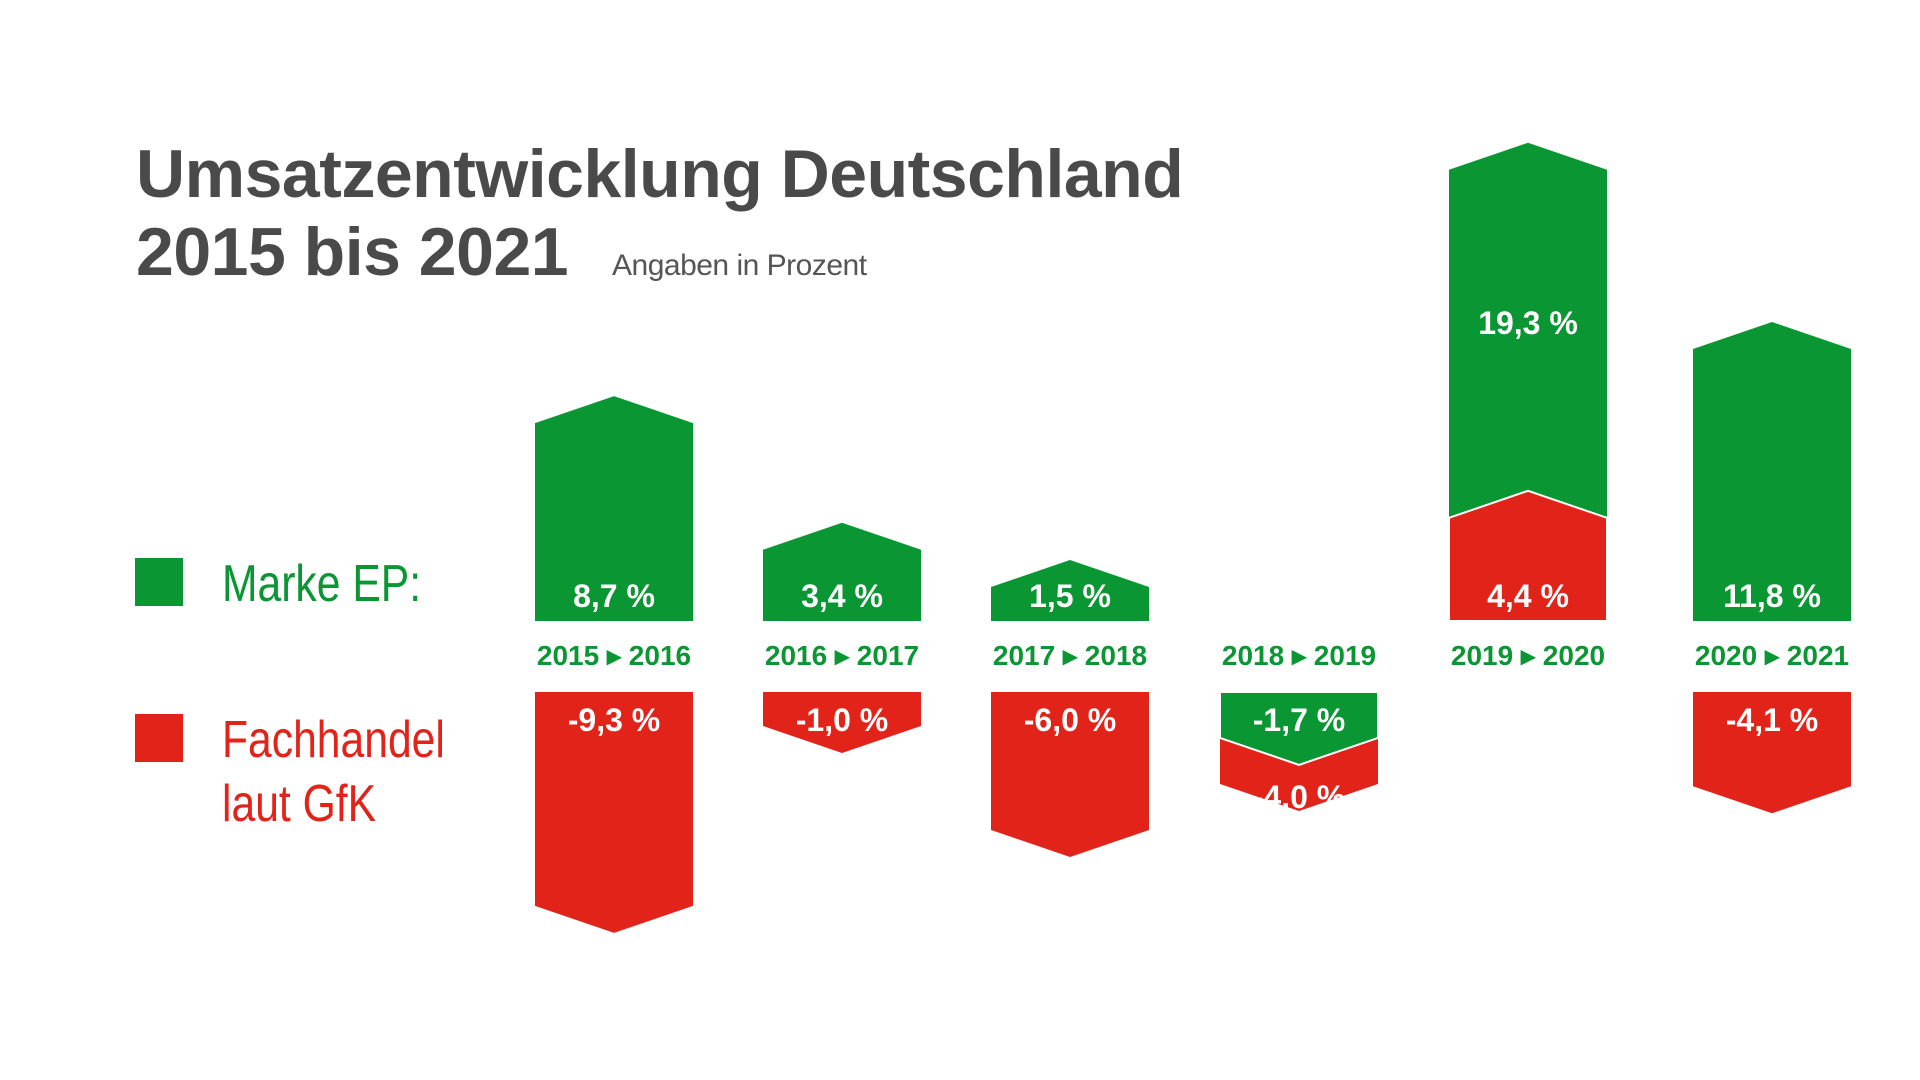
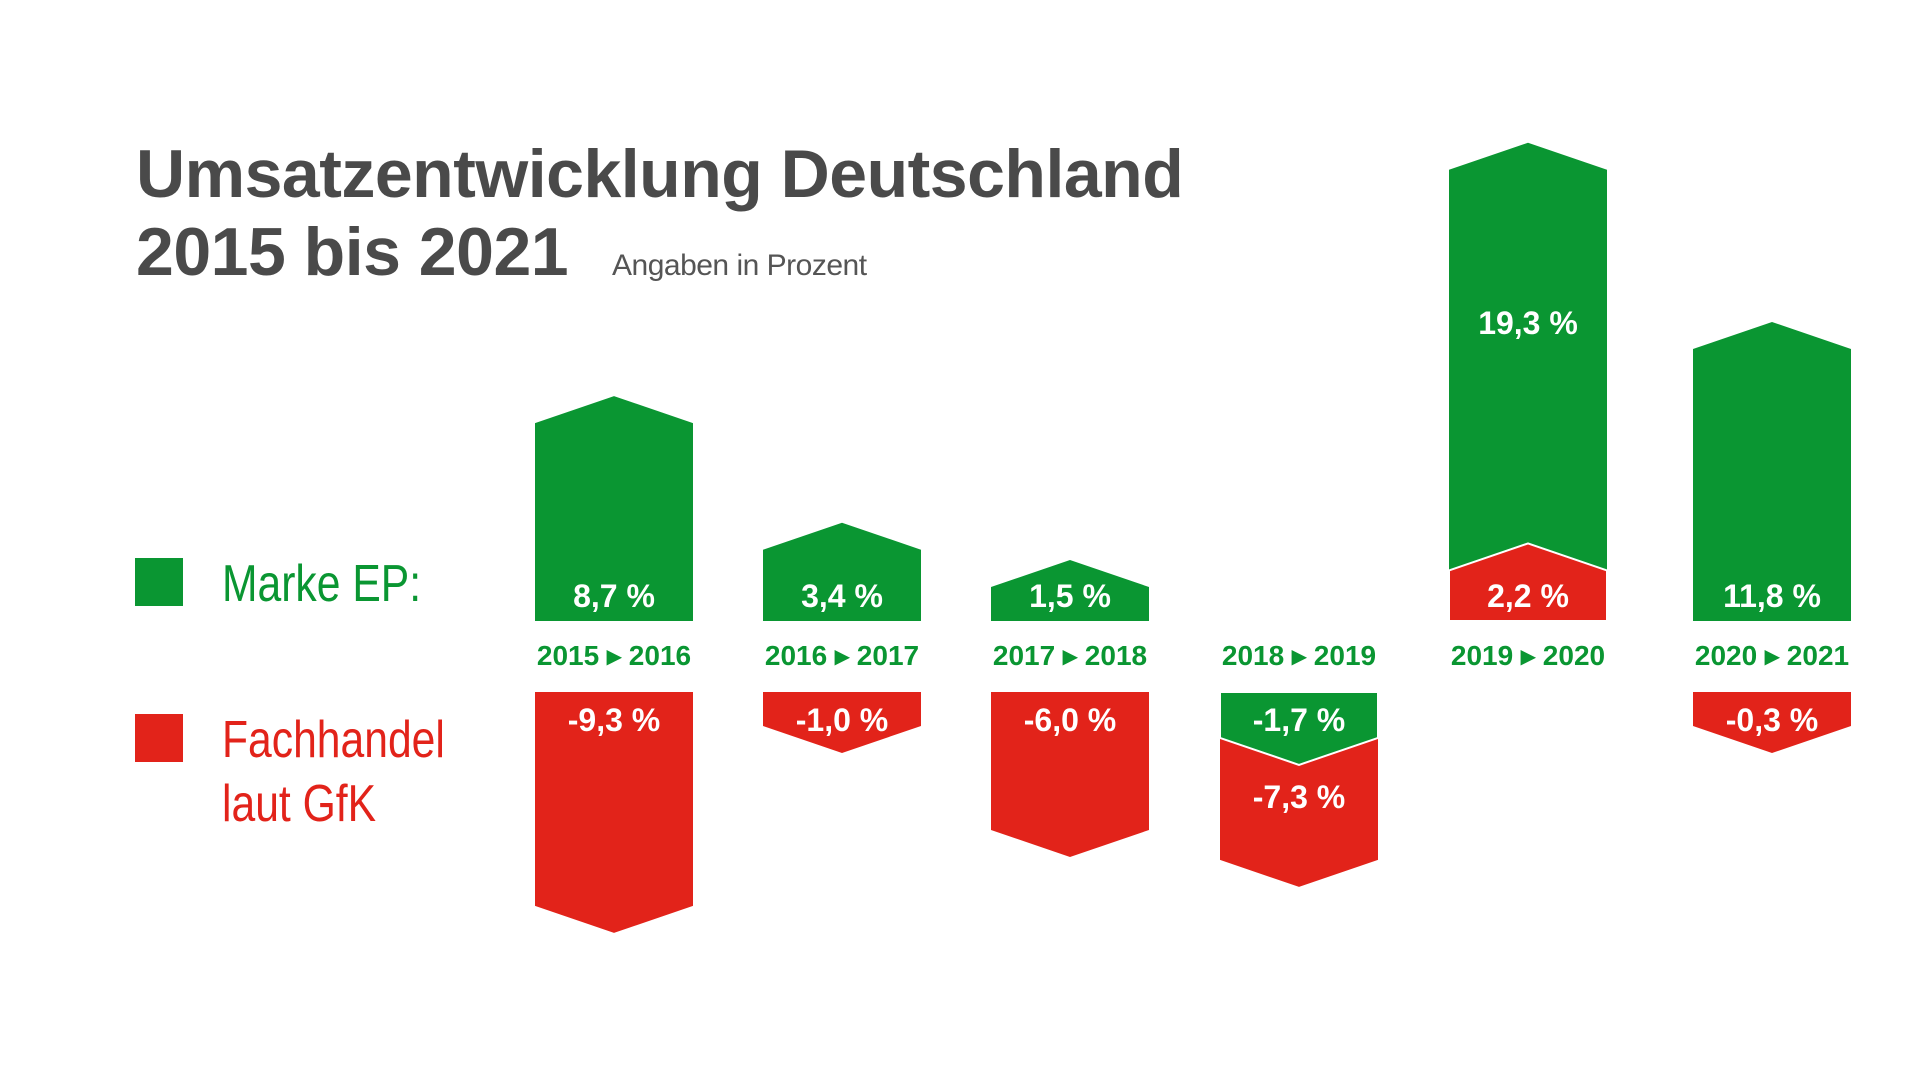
Fachhandel laut GfK/2018 ▸ 2019: -4,0 -> -7,3
Fachhandel laut GfK/2019 ▸ 2020: 4,4 -> 2,2
Fachhandel laut GfK/2020 ▸ 2021: -4,1 -> -0,3
